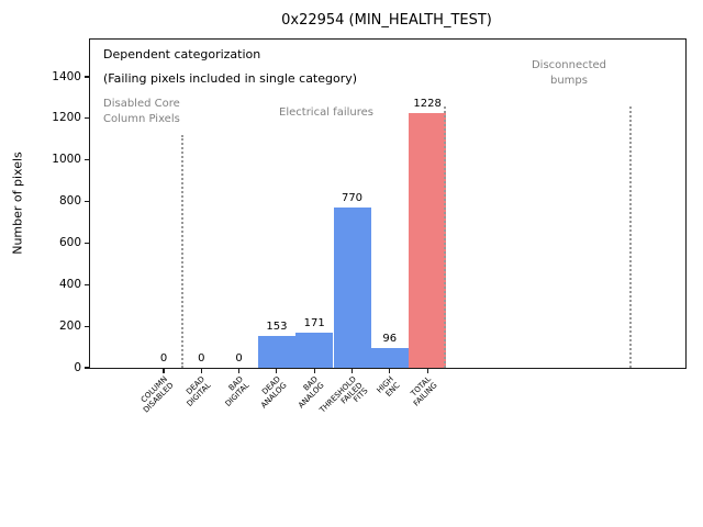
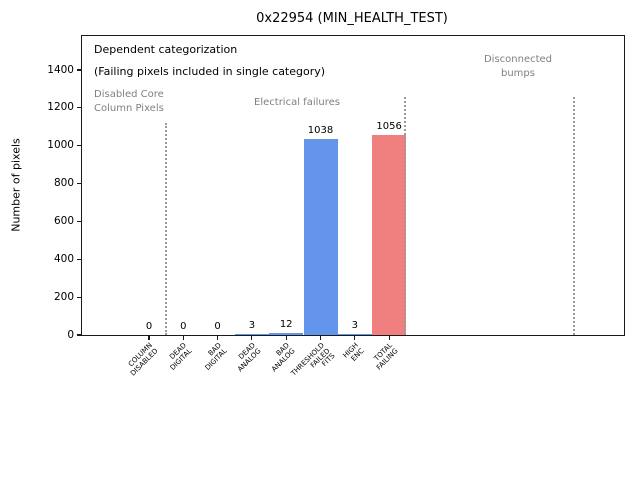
DEAD ANALOG: 153 -> 3
BAD ANALOG: 171 -> 12
THRESHOLD FAILED FITS: 770 -> 1038
HIGH ENC: 96 -> 3
TOTAL FAILING: 1228 -> 1056
